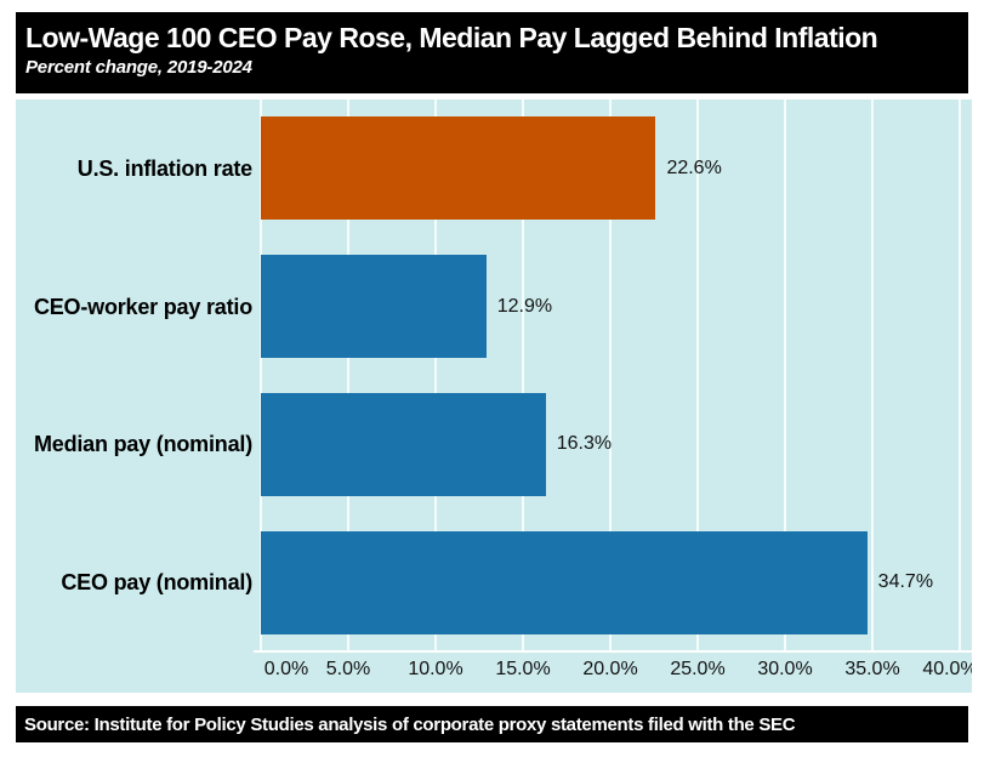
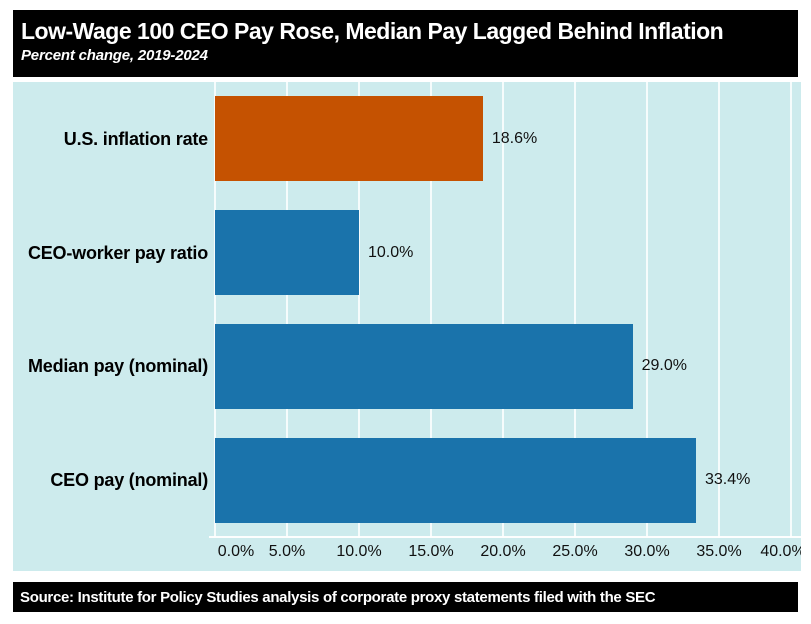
U.S. inflation rate: 22.6% -> 18.6%
CEO-worker pay ratio: 12.9% -> 10.0%
Median pay (nominal): 16.3% -> 29.0%
CEO pay (nominal): 34.7% -> 33.4%
